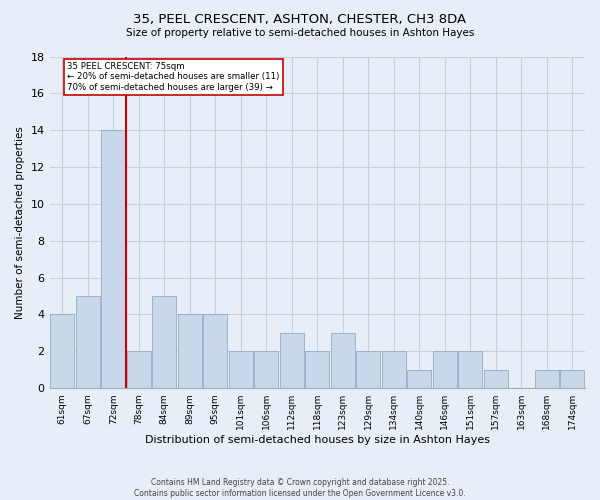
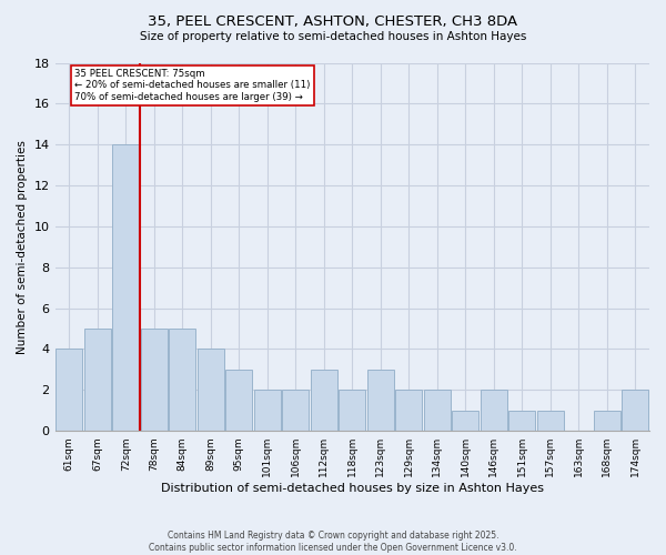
78sqm: 2 -> 5
95sqm: 4 -> 3
151sqm: 2 -> 1
174sqm: 1 -> 2
